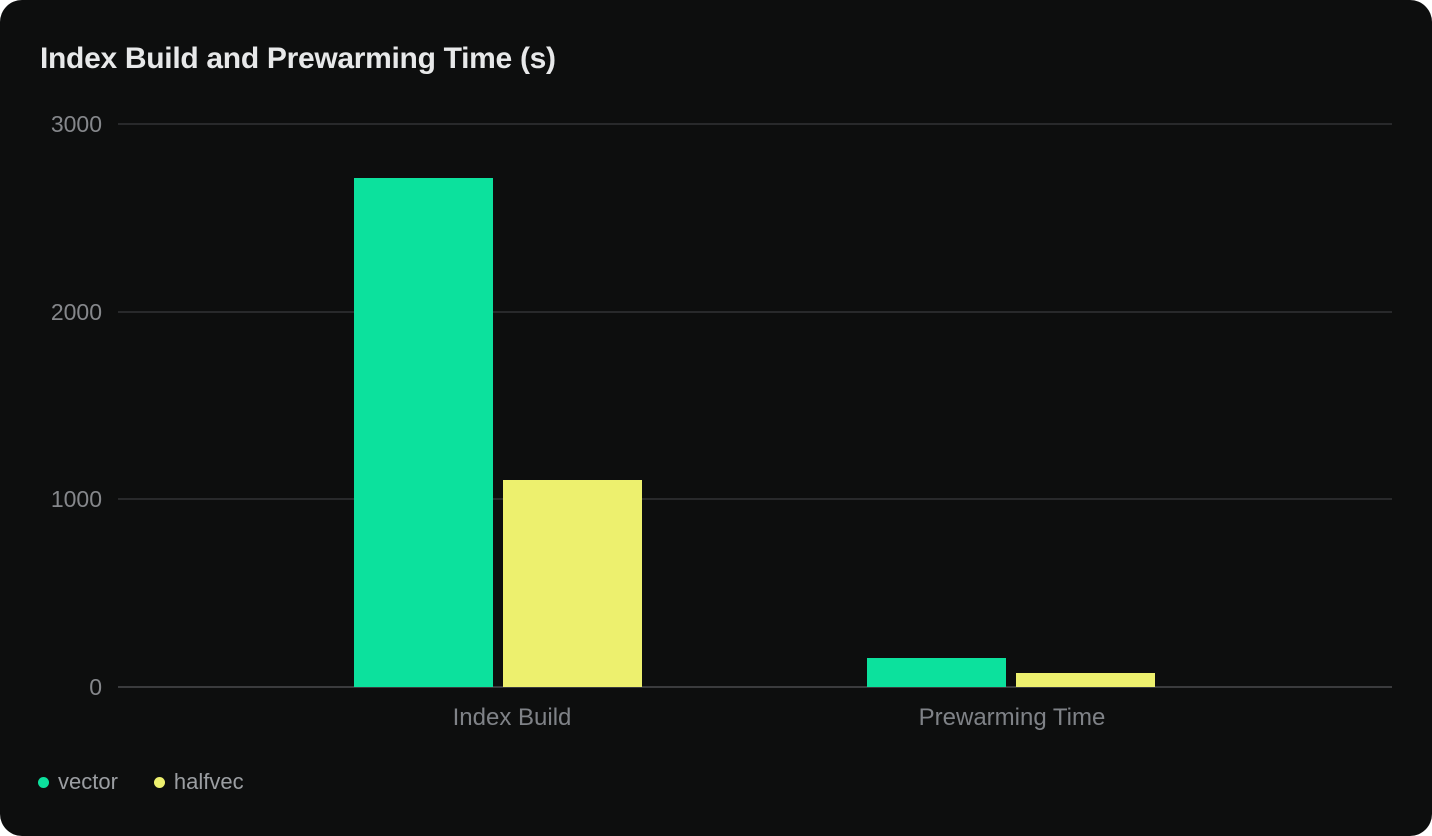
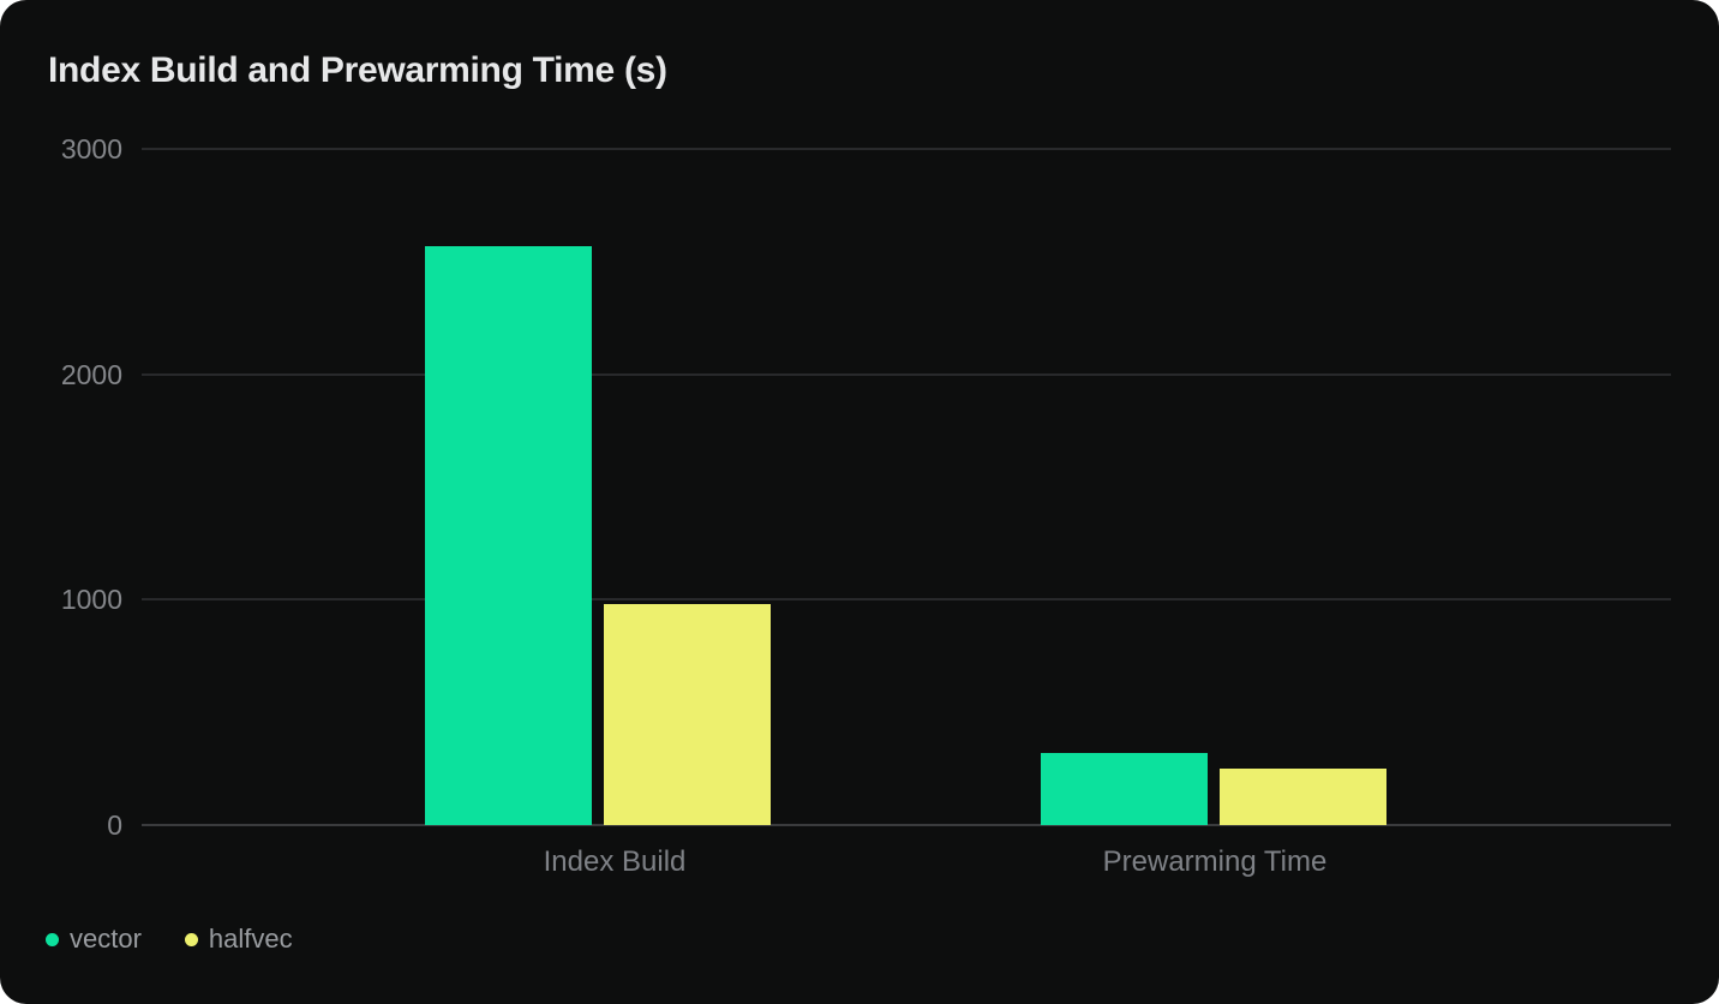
vector/Index Build: 2710 -> 2570
halfvec/Index Build: 1100 -> 980
vector/Prewarming Time: 160 -> 320
halfvec/Prewarming Time: 80 -> 250
